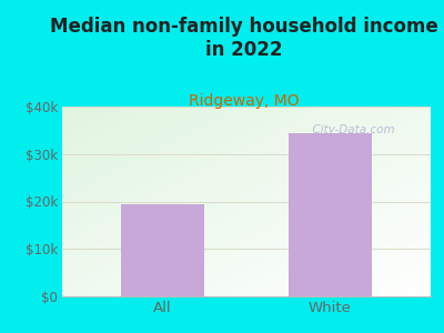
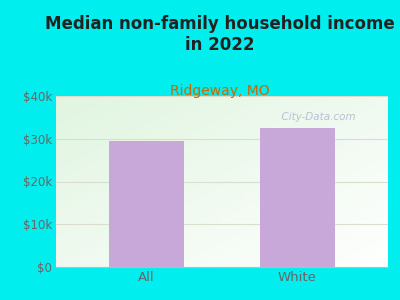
All: $19.5k -> $29.5k
White: $34.5k -> $32.5k
